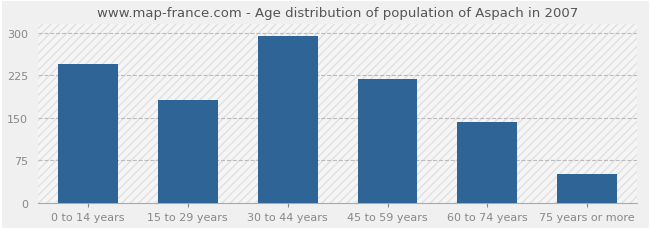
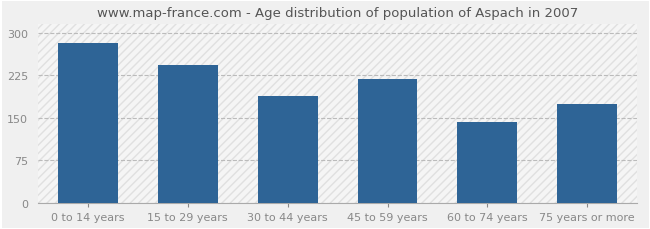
0 to 14 years: 245 -> 282
15 to 29 years: 182 -> 244
30 to 44 years: 295 -> 188
75 years or more: 52 -> 174
